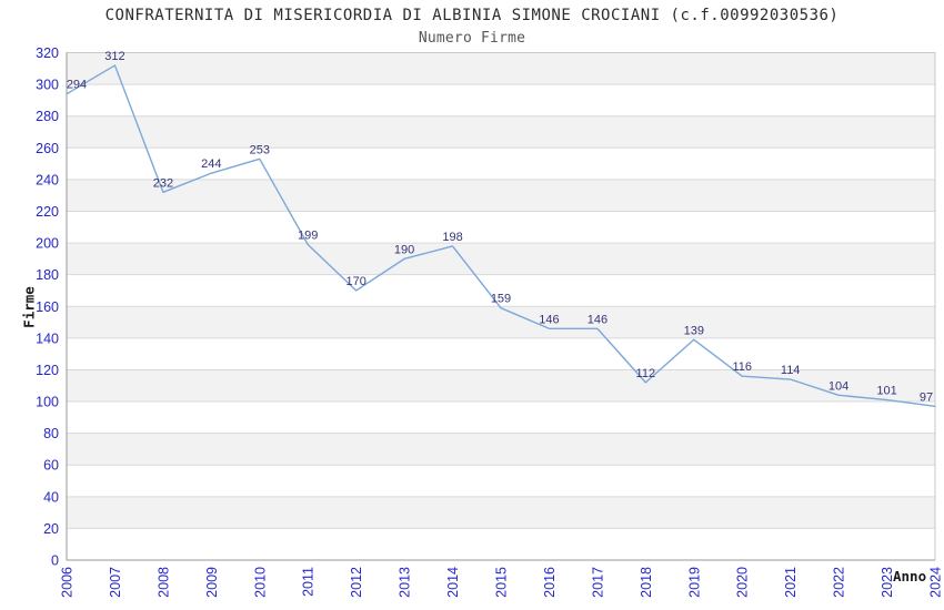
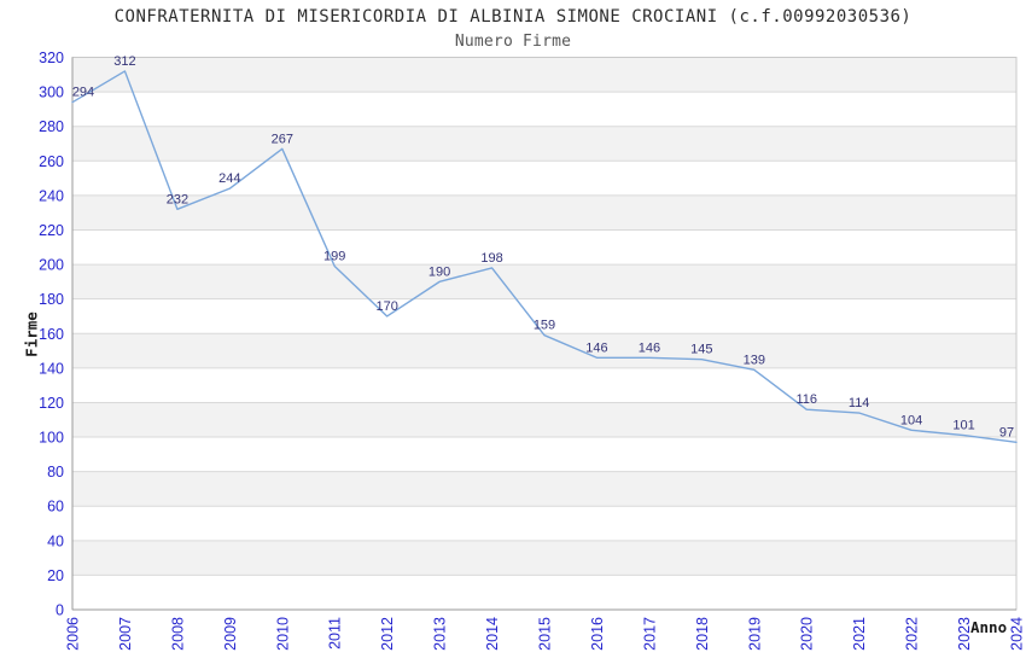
2010: 253 -> 267
2018: 112 -> 145
